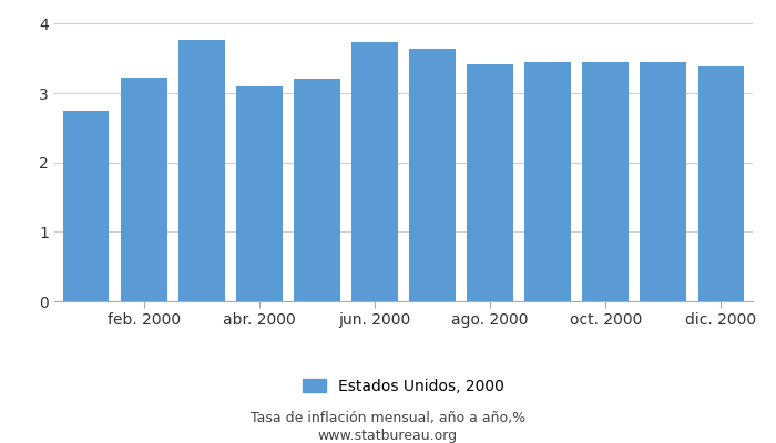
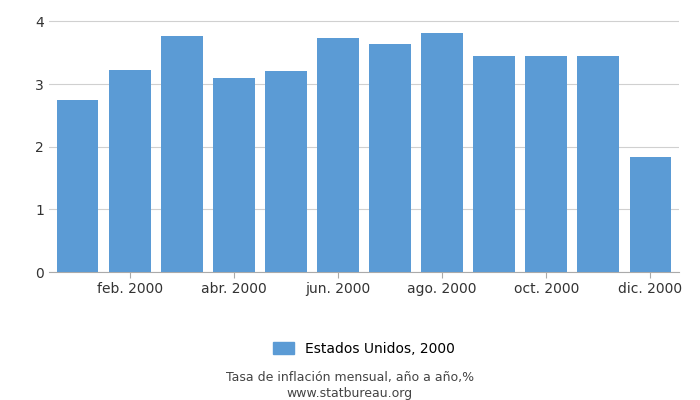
ago. 2000: 3.41 -> 3.82
dic. 2000: 3.39 -> 1.84
